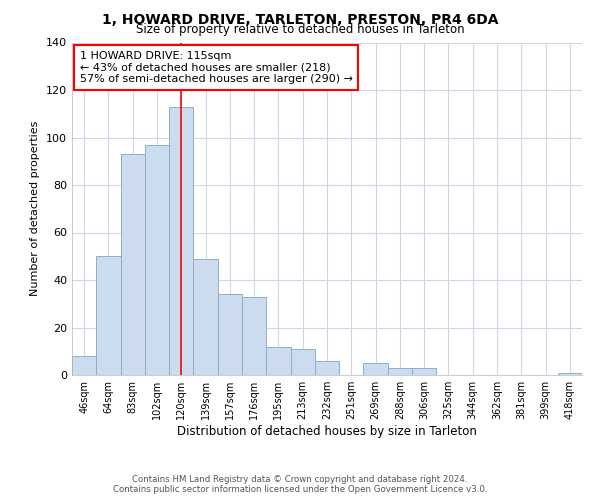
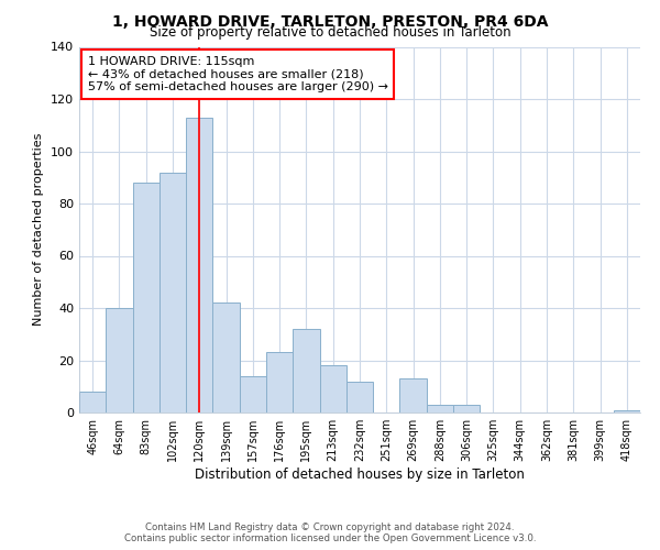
64sqm: 50 -> 40
83sqm: 93 -> 88
102sqm: 97 -> 92
139sqm: 49 -> 42
157sqm: 34 -> 14
176sqm: 33 -> 23
195sqm: 12 -> 32
213sqm: 11 -> 18
232sqm: 6 -> 12
269sqm: 5 -> 13
